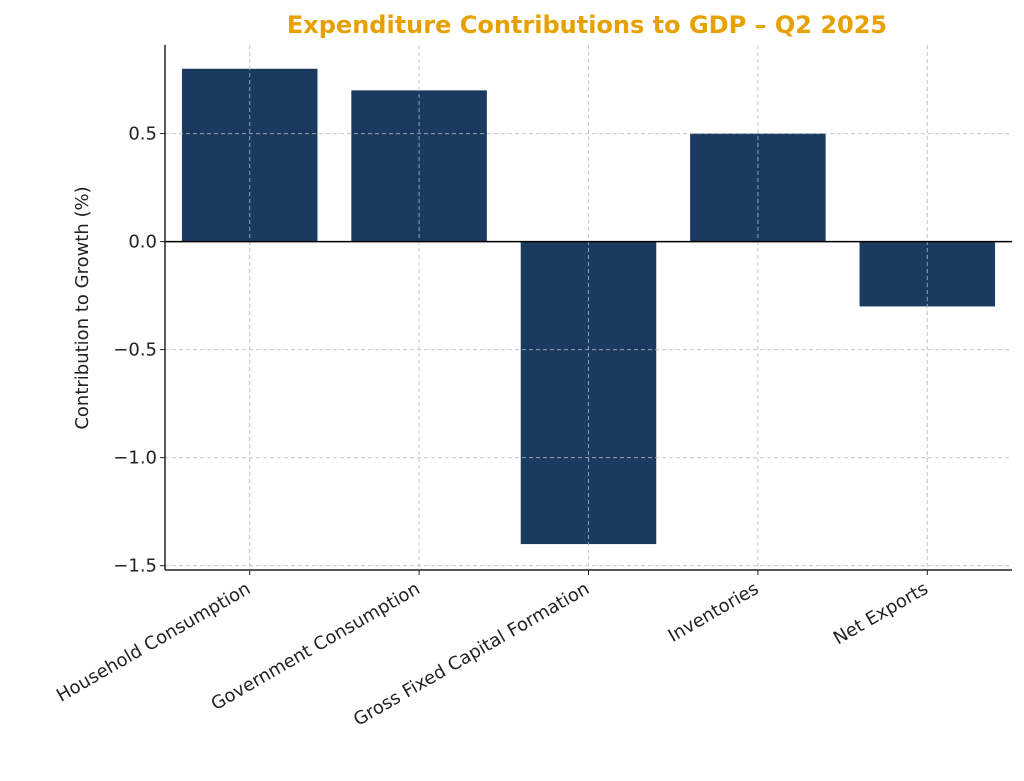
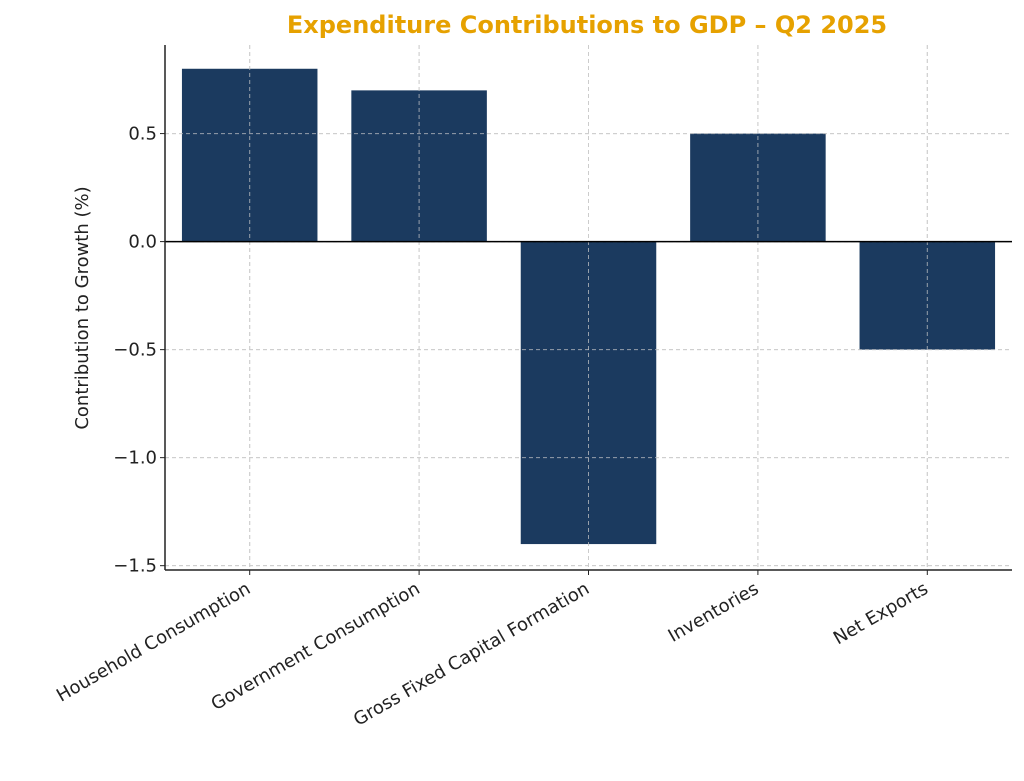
Net Exports: -0.3 -> -0.5
